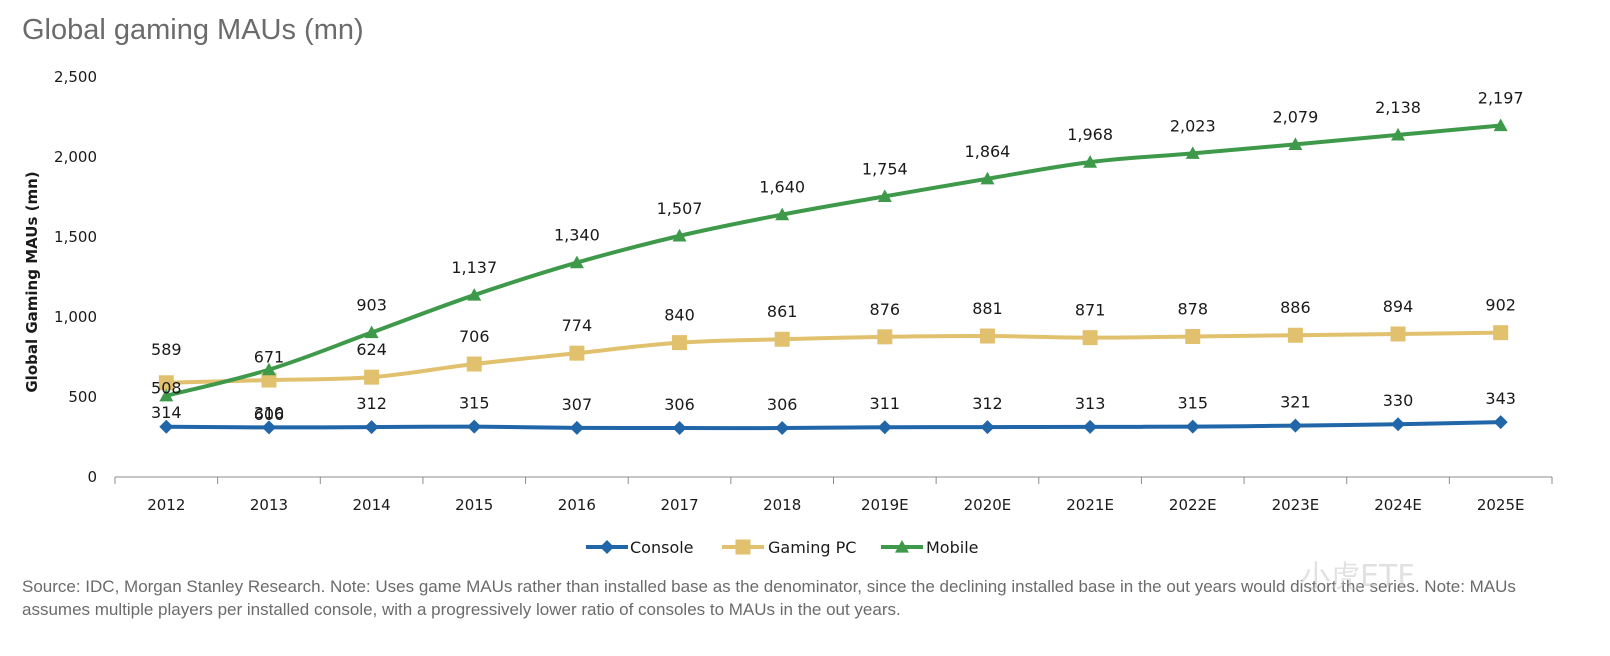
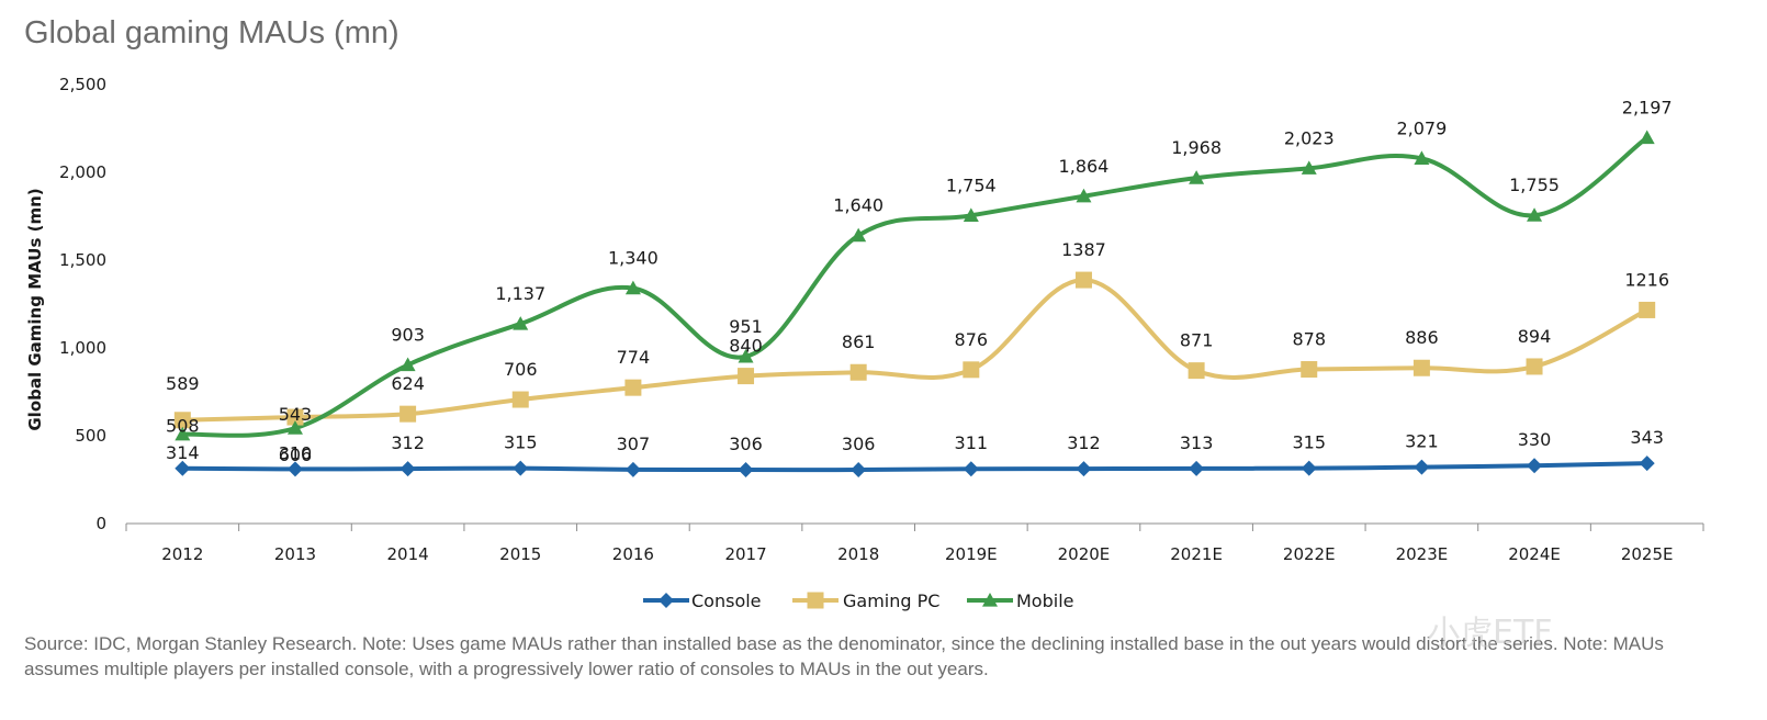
Mobile/2013: 671 -> 543
Mobile/2017: 1,507 -> 951
Gaming PC/2020E: 881 -> 1387
Mobile/2024E: 2,138 -> 1,755
Gaming PC/2025E: 902 -> 1216
